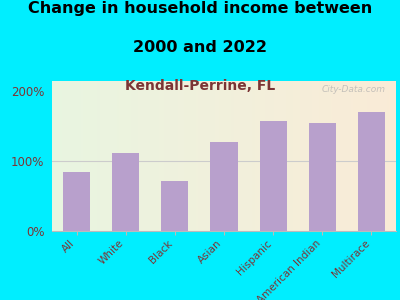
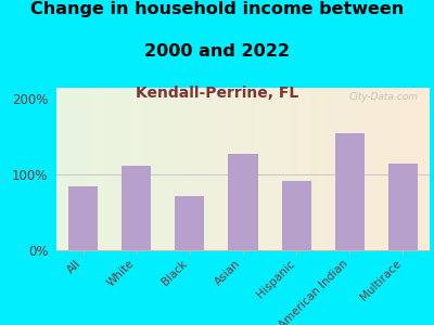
Hispanic: 158% -> 92%
Multirace: 170% -> 115%
